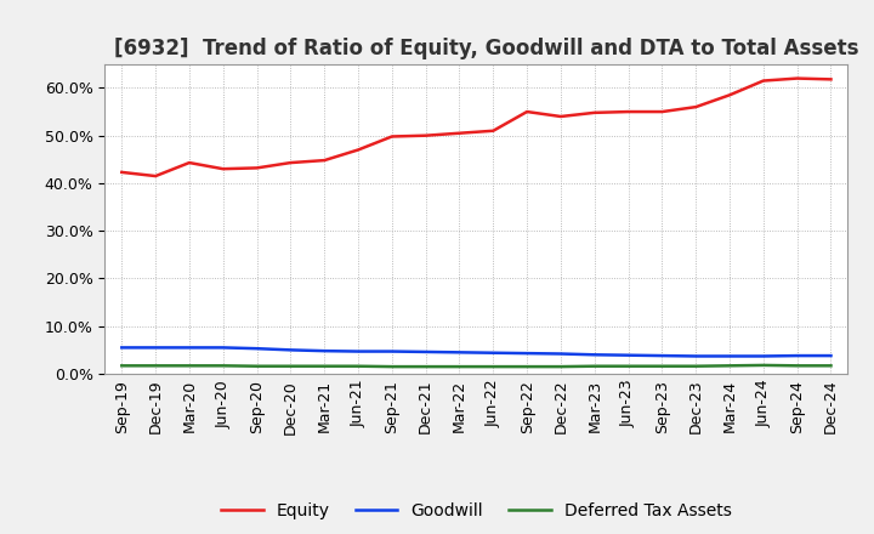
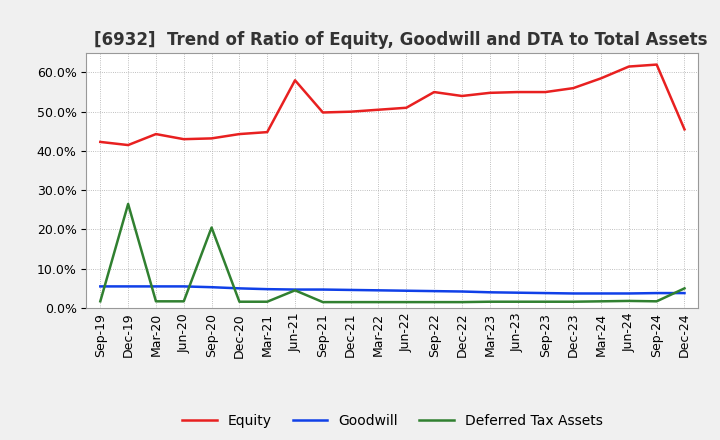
Deferred Tax Assets/Dec-19: 1.7% -> 26.5%
Deferred Tax Assets/Sep-20: 1.6% -> 20.5%
Equity/Jun-21: 47.0% -> 58.0%
Deferred Tax Assets/Jun-21: 1.6% -> 4.5%
Equity/Dec-24: 61.8% -> 45.5%
Deferred Tax Assets/Dec-24: 1.7% -> 5.0%
